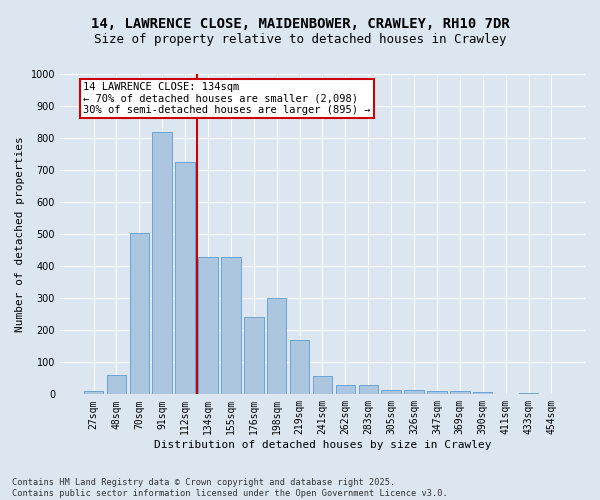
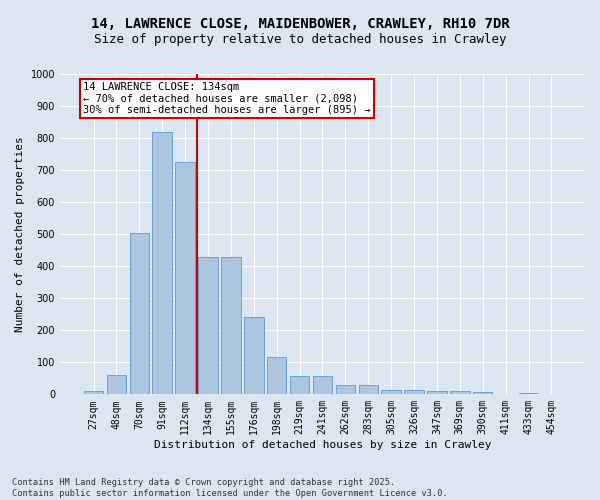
198sqm: 300 -> 115
219sqm: 170 -> 58
